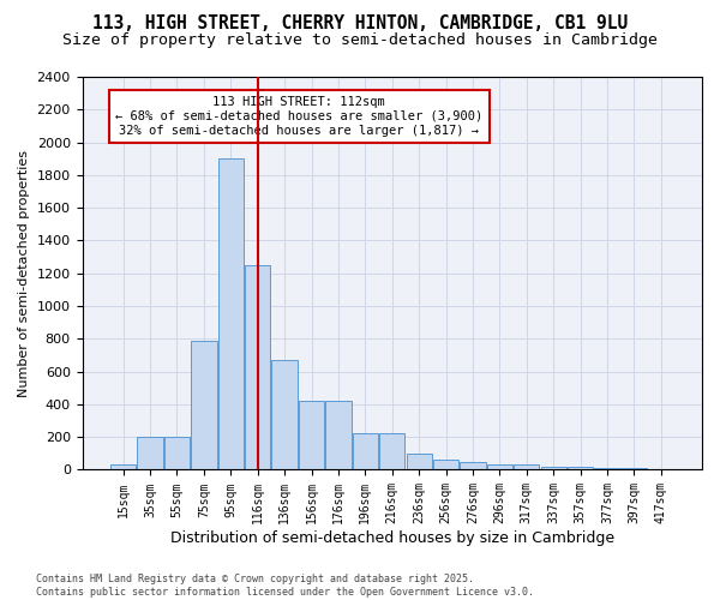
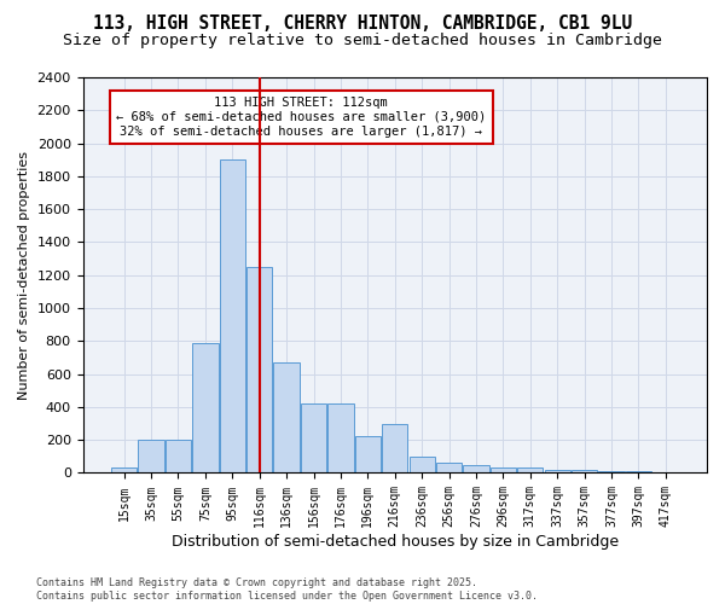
216sqm: 220 -> 300
